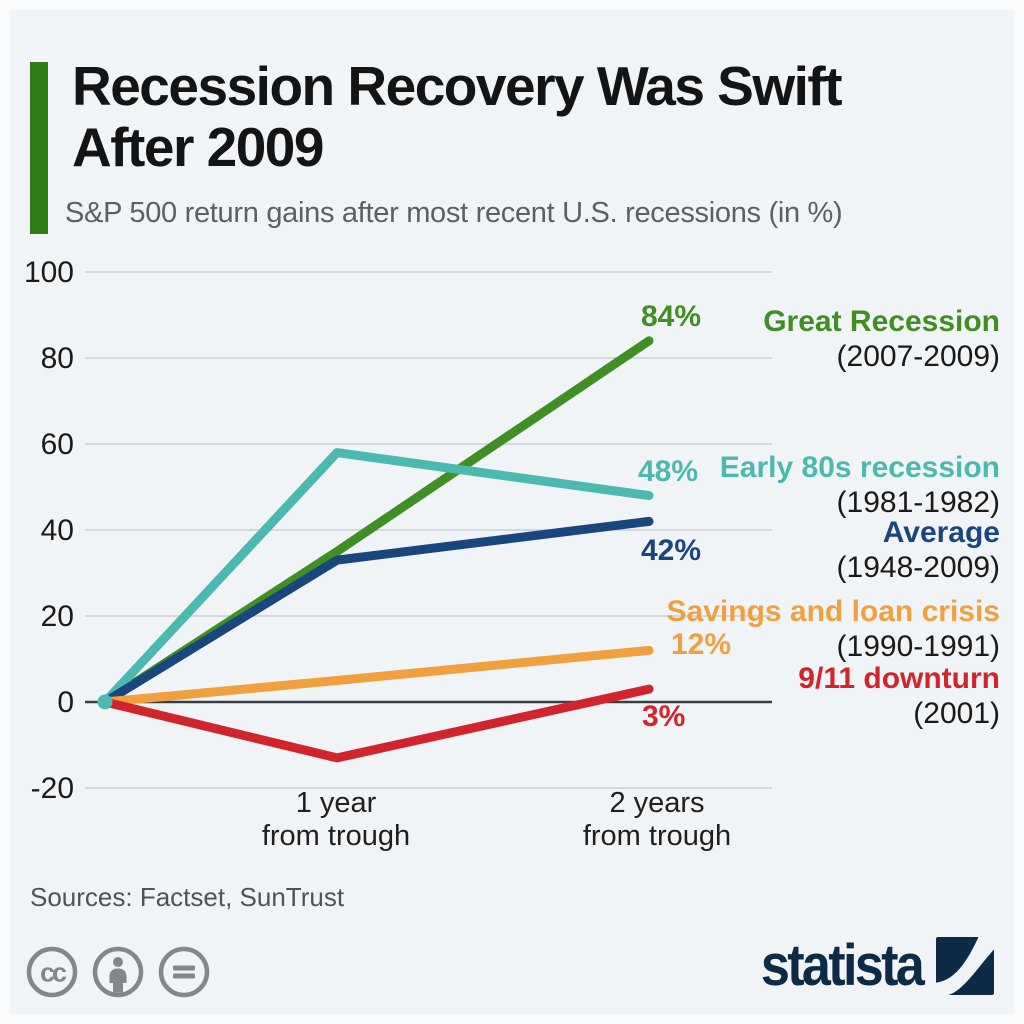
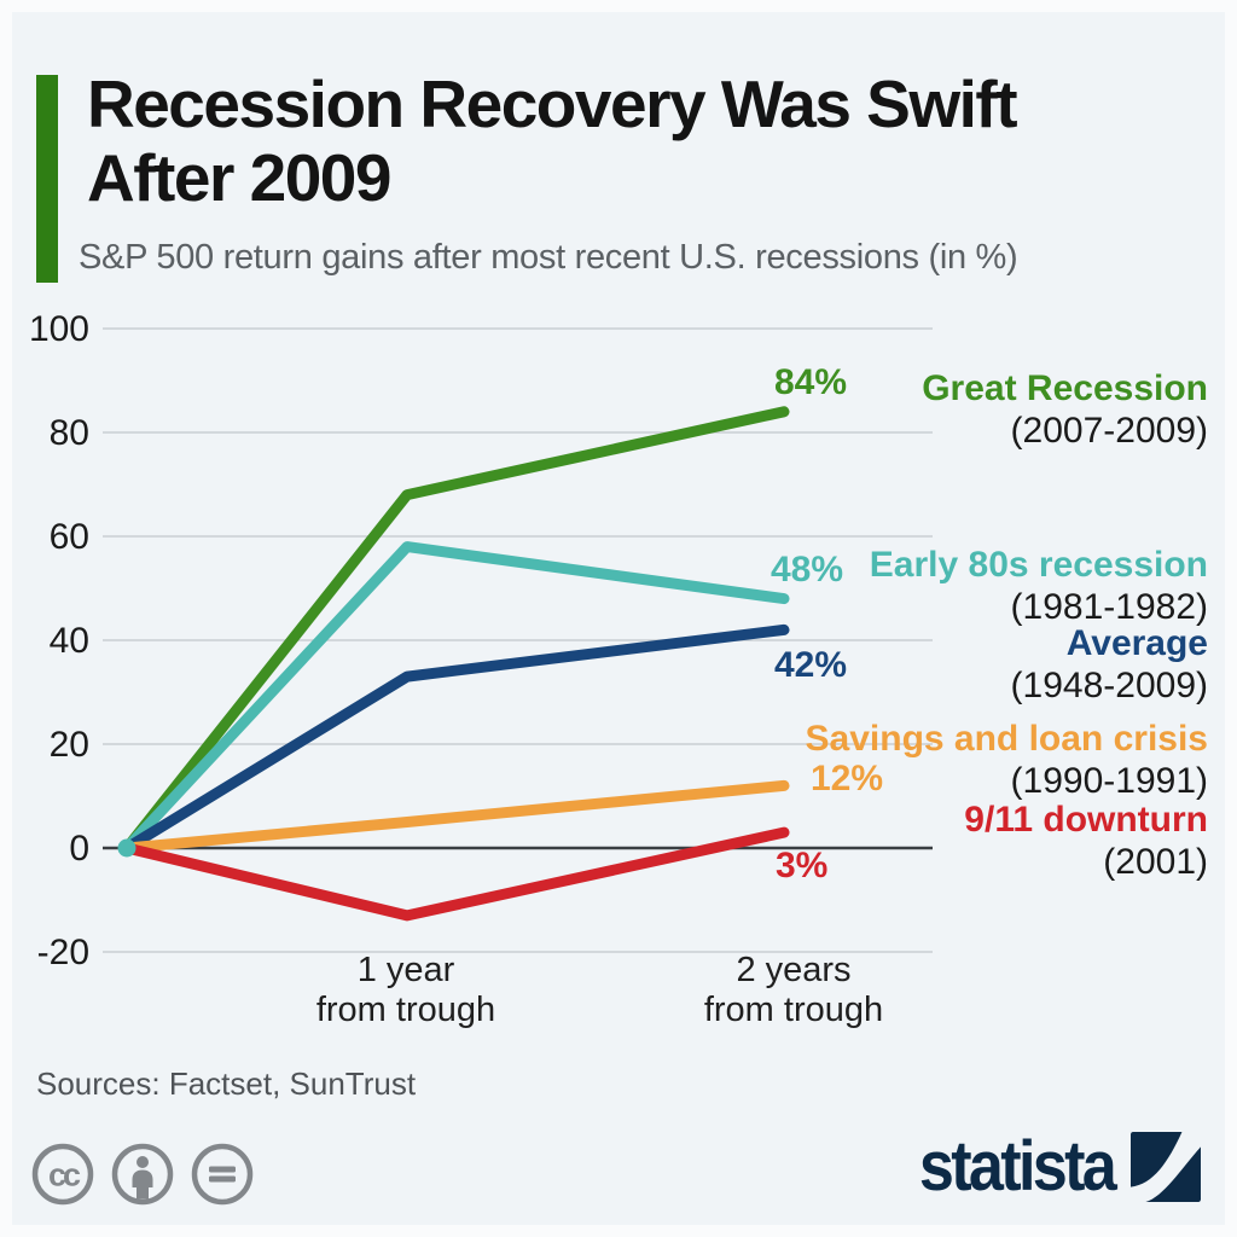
Great Recession/1 year from trough: 35 -> 68
